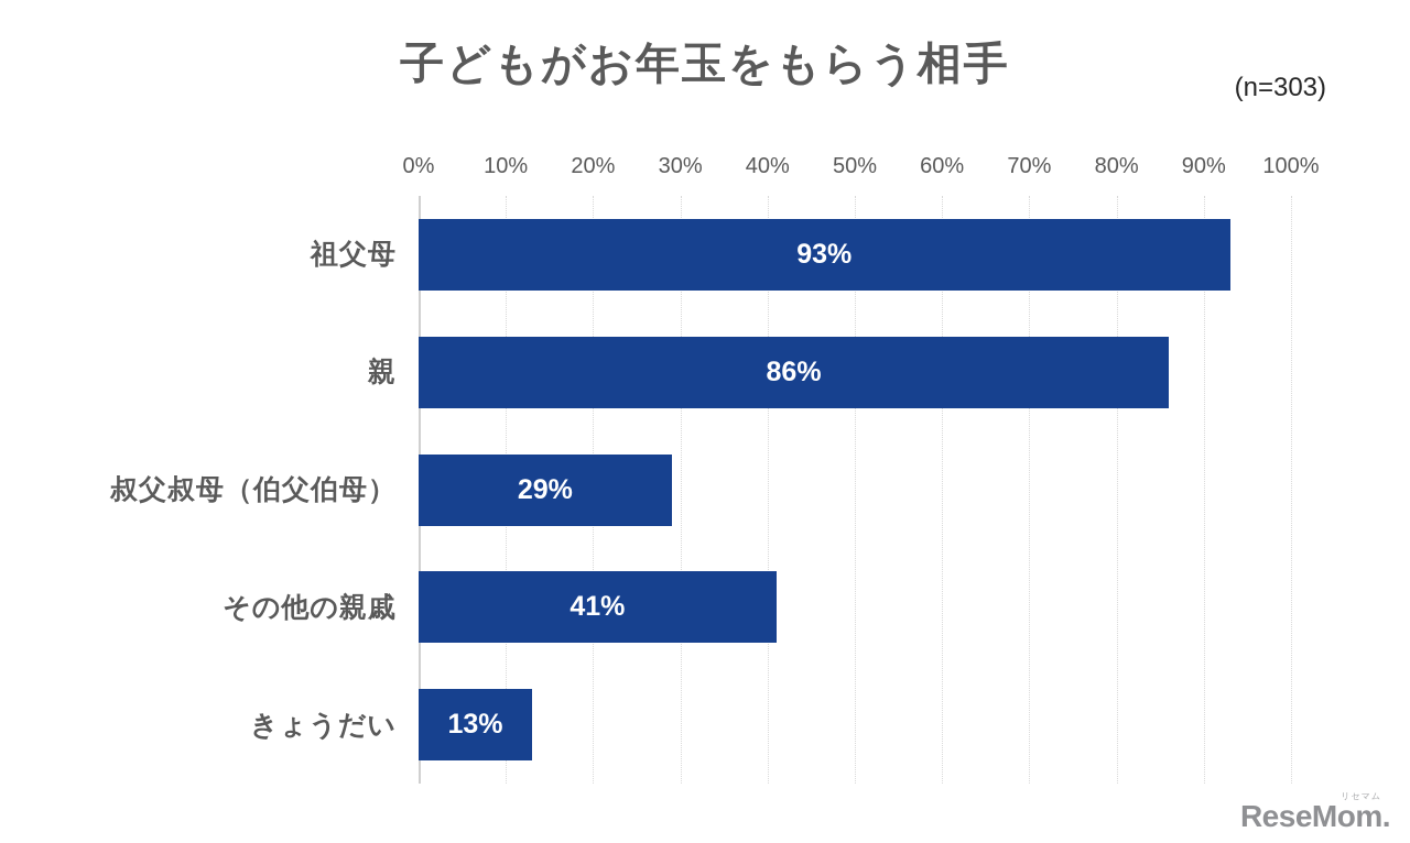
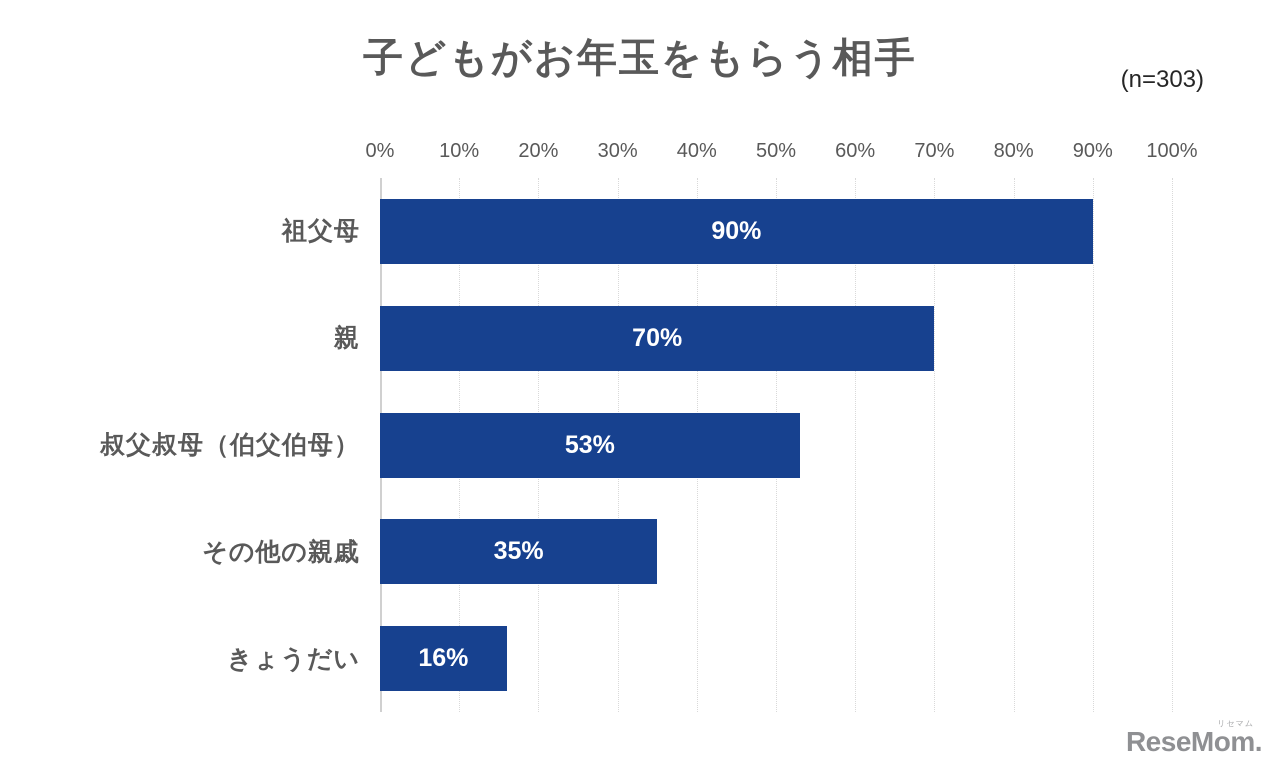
祖父母: 93% -> 90%
親: 86% -> 70%
叔父叔母（伯父伯母）: 29% -> 53%
その他の親戚: 41% -> 35%
きょうだい: 13% -> 16%
